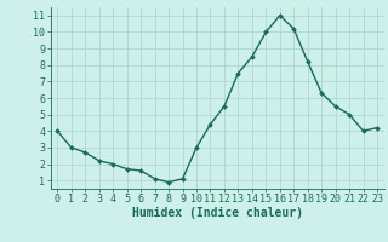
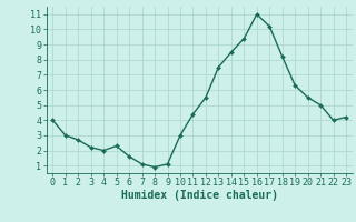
5: 1.7 -> 2.3
15: 10.0 -> 9.4
